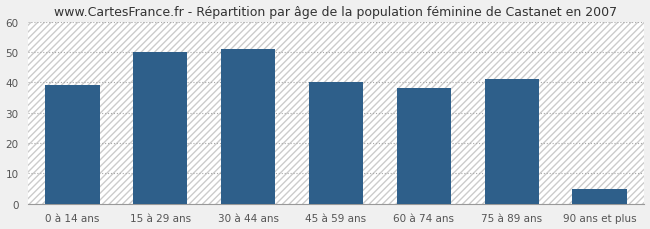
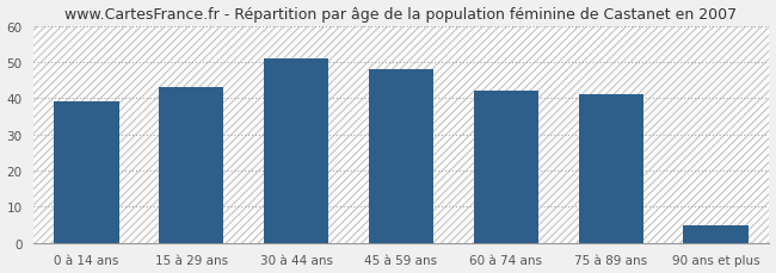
15 à 29 ans: 50 -> 43
45 à 59 ans: 40 -> 48
60 à 74 ans: 38 -> 42
